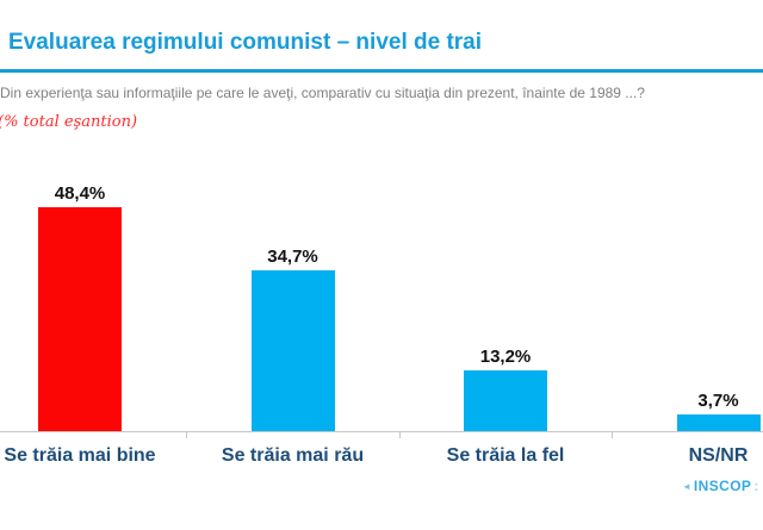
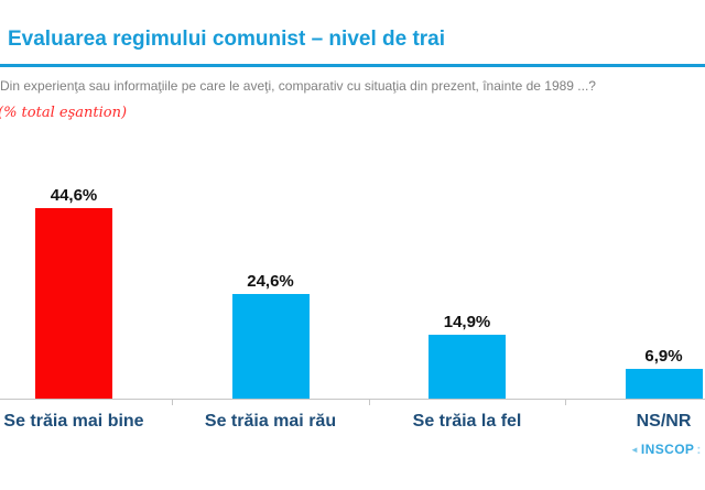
Se trăia mai bine: 48,4% -> 44,6%
Se trăia mai rău: 34,7% -> 24,6%
Se trăia la fel: 13,2% -> 14,9%
NS/NR: 3,7% -> 6,9%
